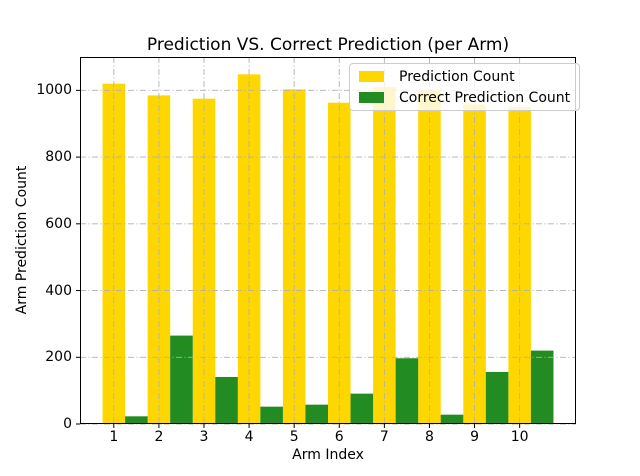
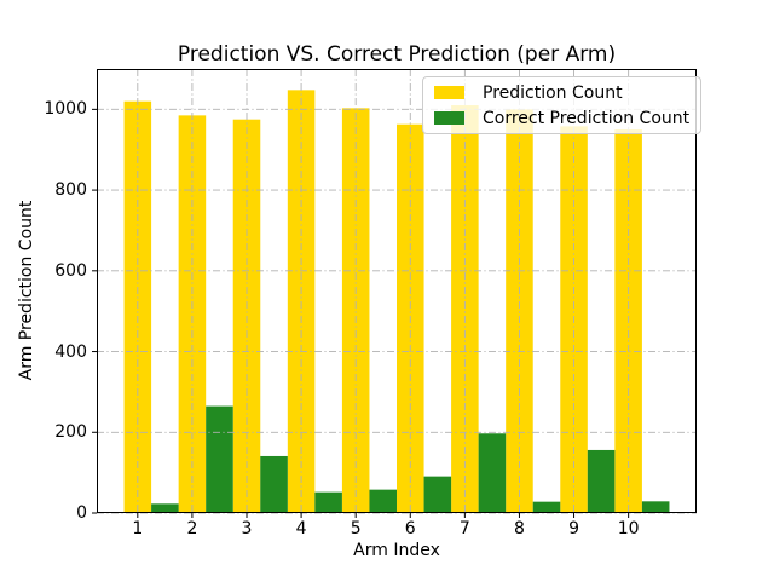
Correct Prediction Count/10: 220 -> 30
